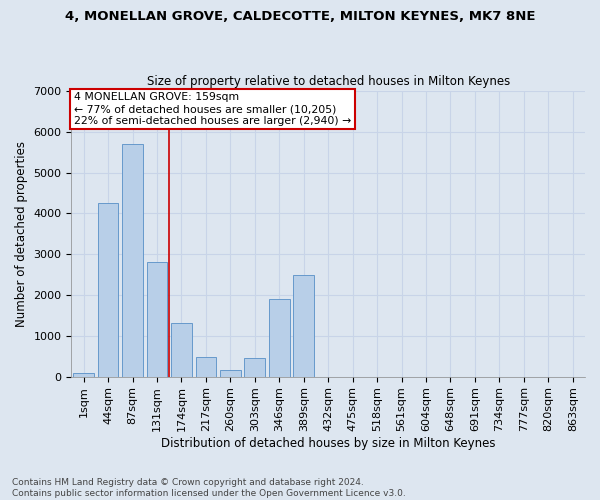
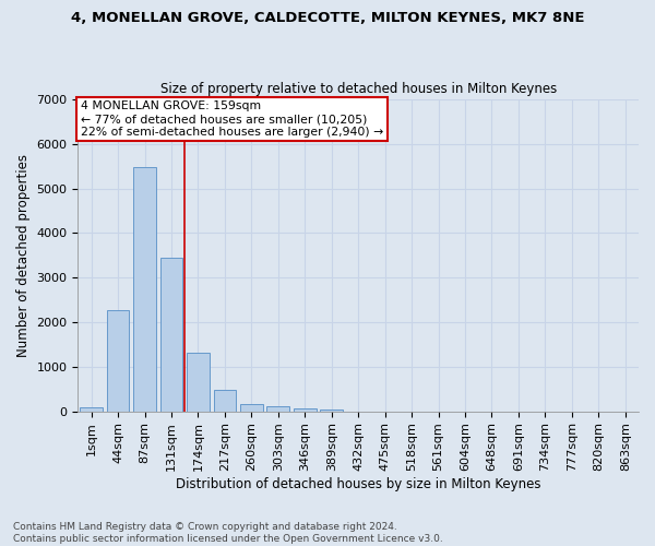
44sqm: 4250 -> 2280
87sqm: 5700 -> 5470
131sqm: 2800 -> 3440
303sqm: 450 -> 110
346sqm: 1900 -> 80
389sqm: 2500 -> 40
